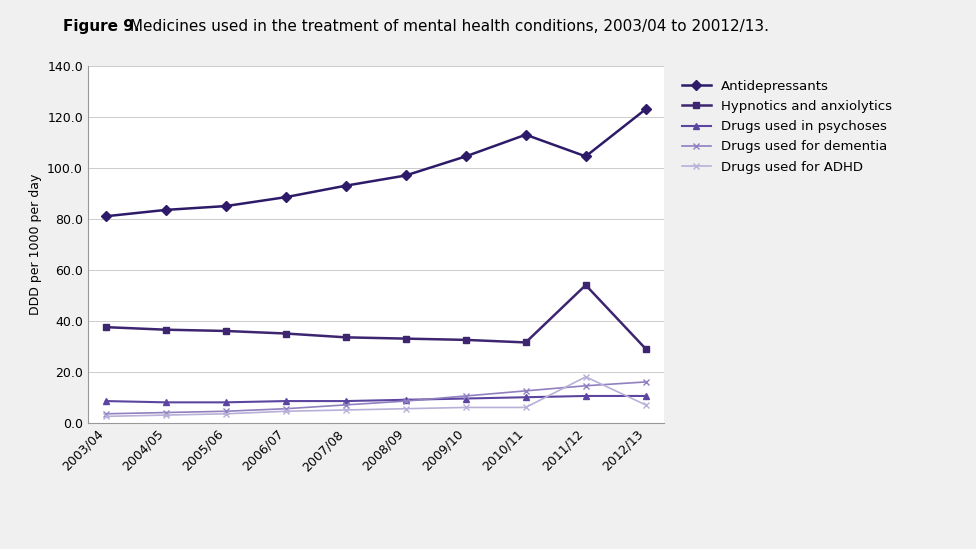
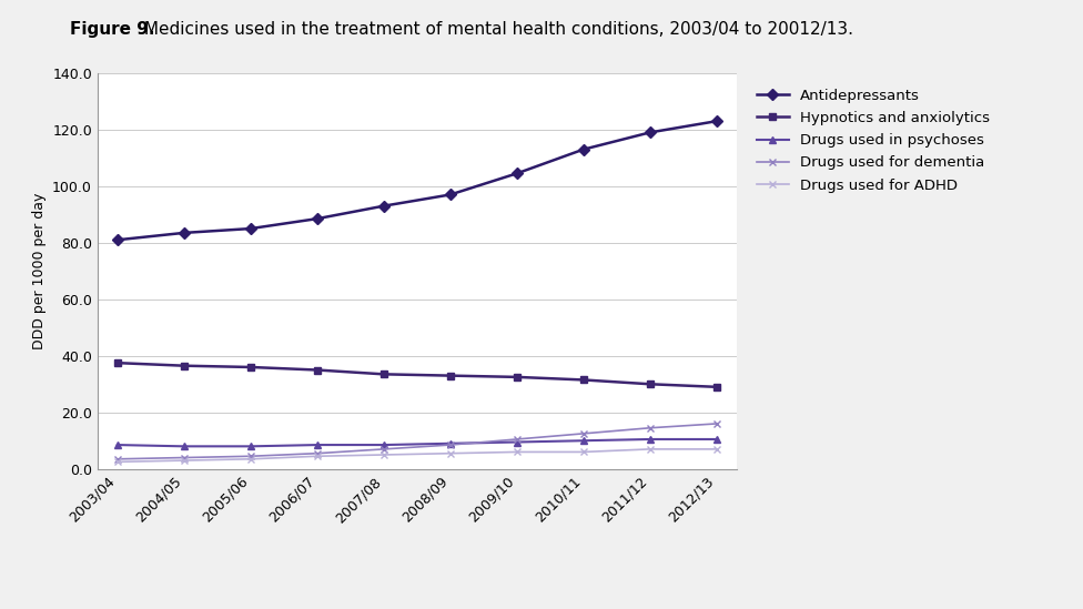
Antidepressants/2011/12: 104.5 -> 119.0
Hypnotics and anxiolytics/2011/12: 54.0 -> 30.0
Drugs used for ADHD/2011/12: 18.0 -> 7.0
